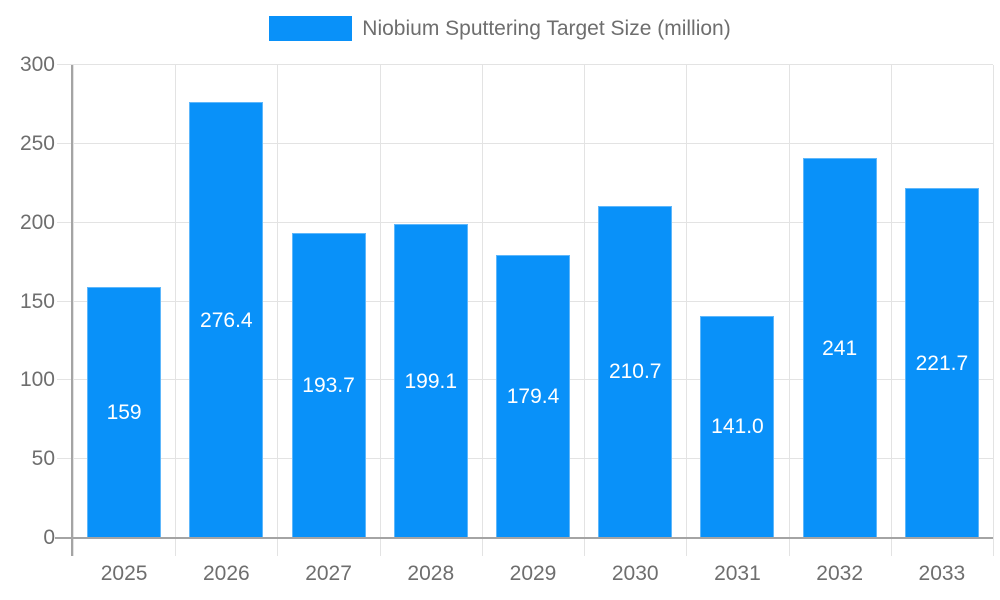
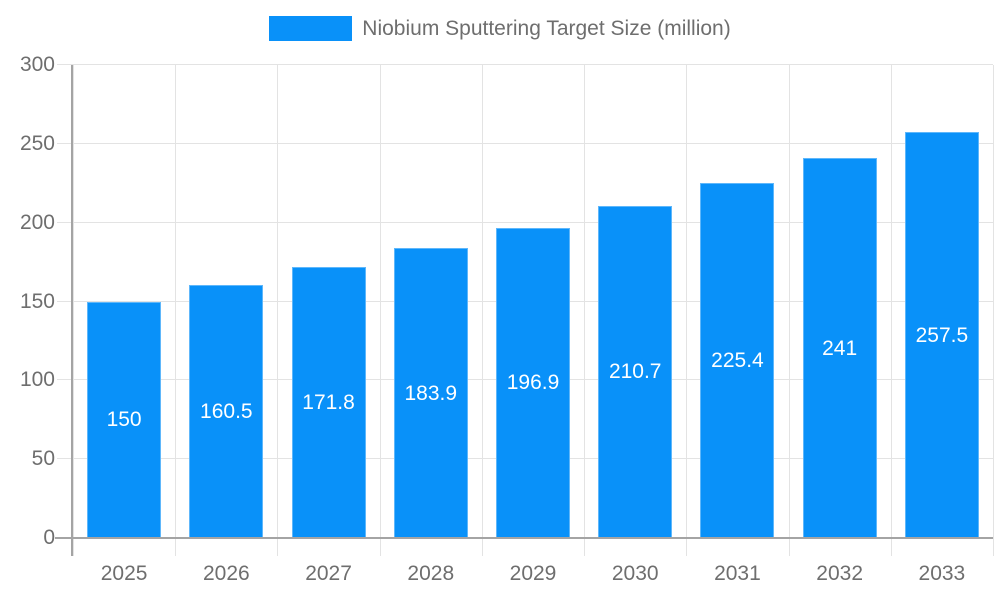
2025: 159 -> 150
2026: 276.4 -> 160.5
2027: 193.7 -> 171.8
2028: 199.1 -> 183.9
2029: 179.4 -> 196.9
2031: 141.0 -> 225.4
2033: 221.7 -> 257.5
